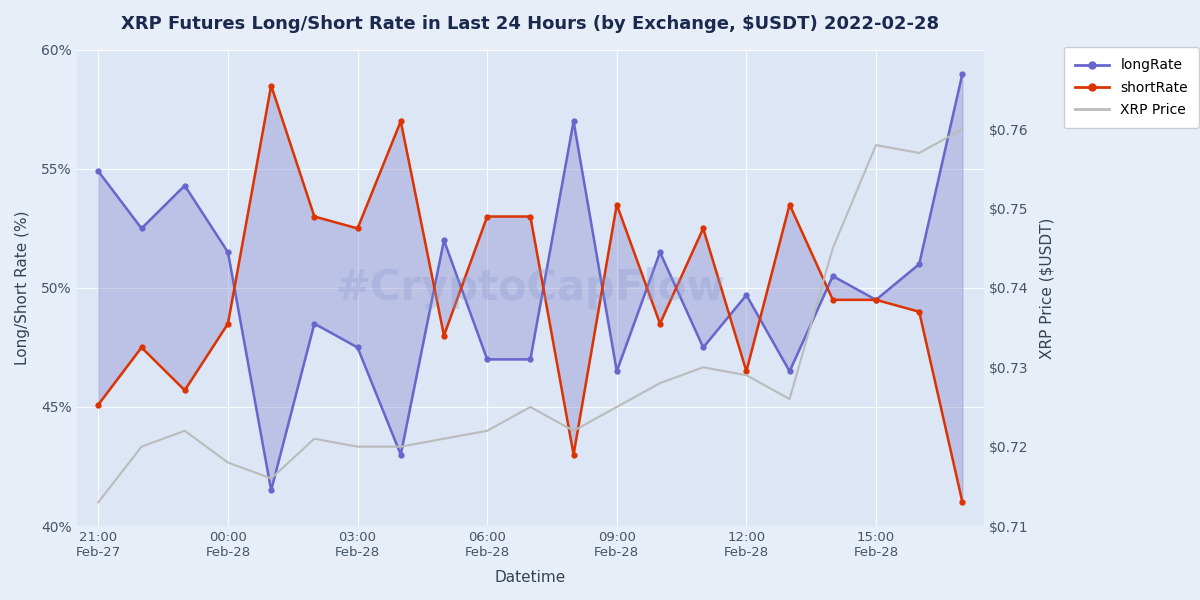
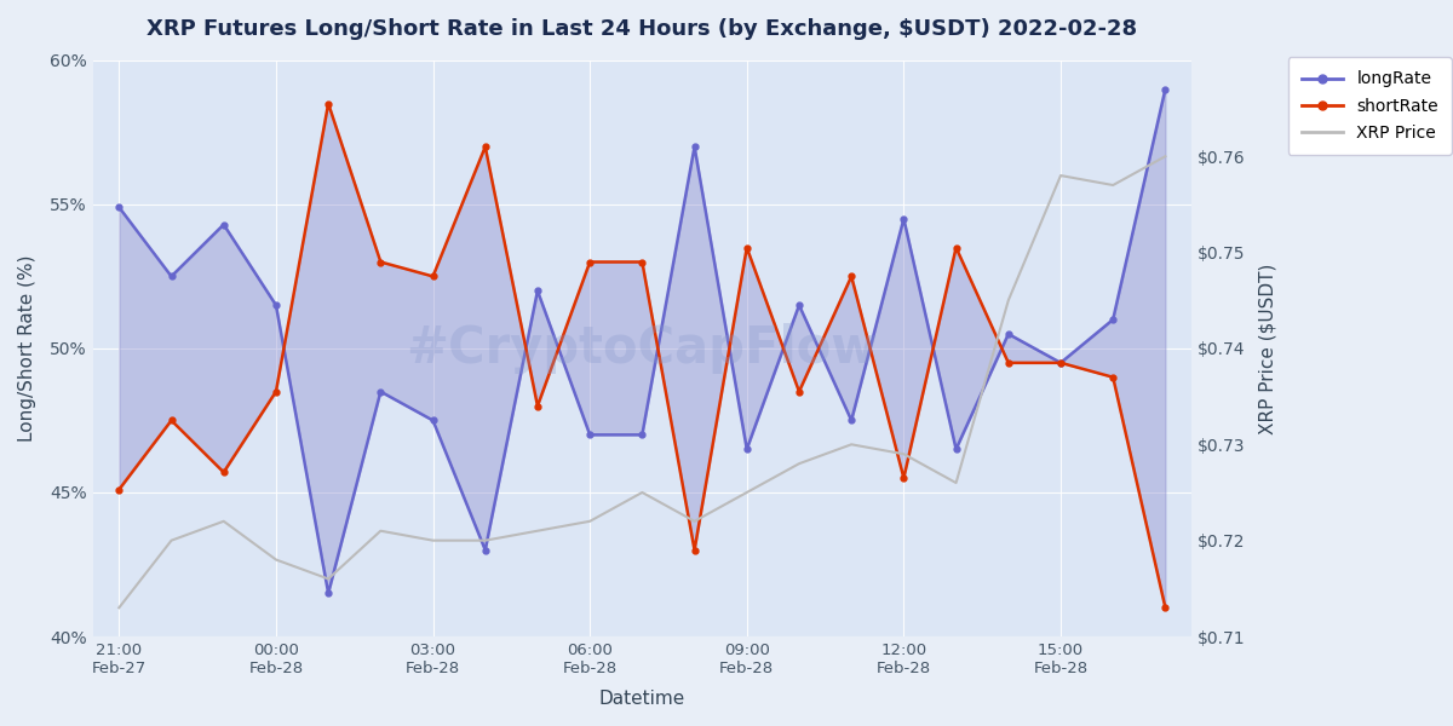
longRate/12:00 Feb-28: 49.7% -> 54.5%
shortRate/12:00 Feb-28: 46.5% -> 45.5%
